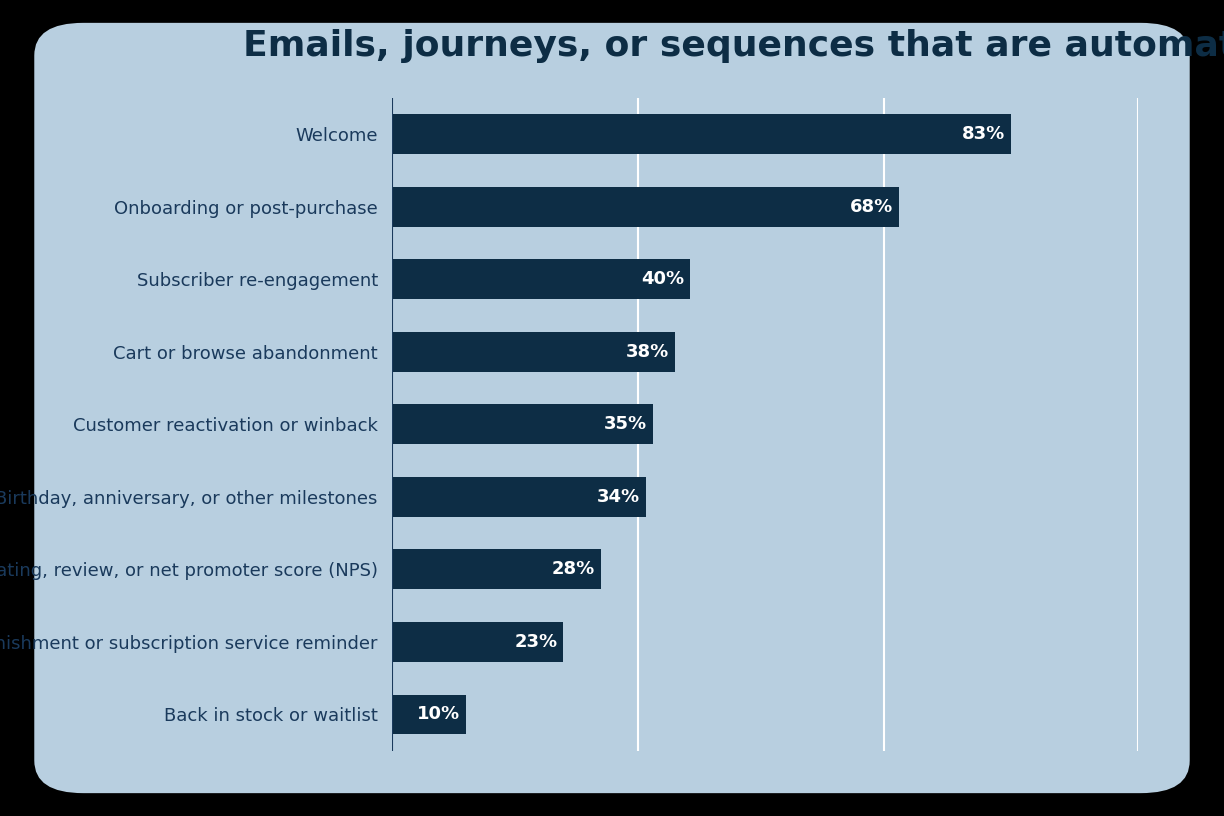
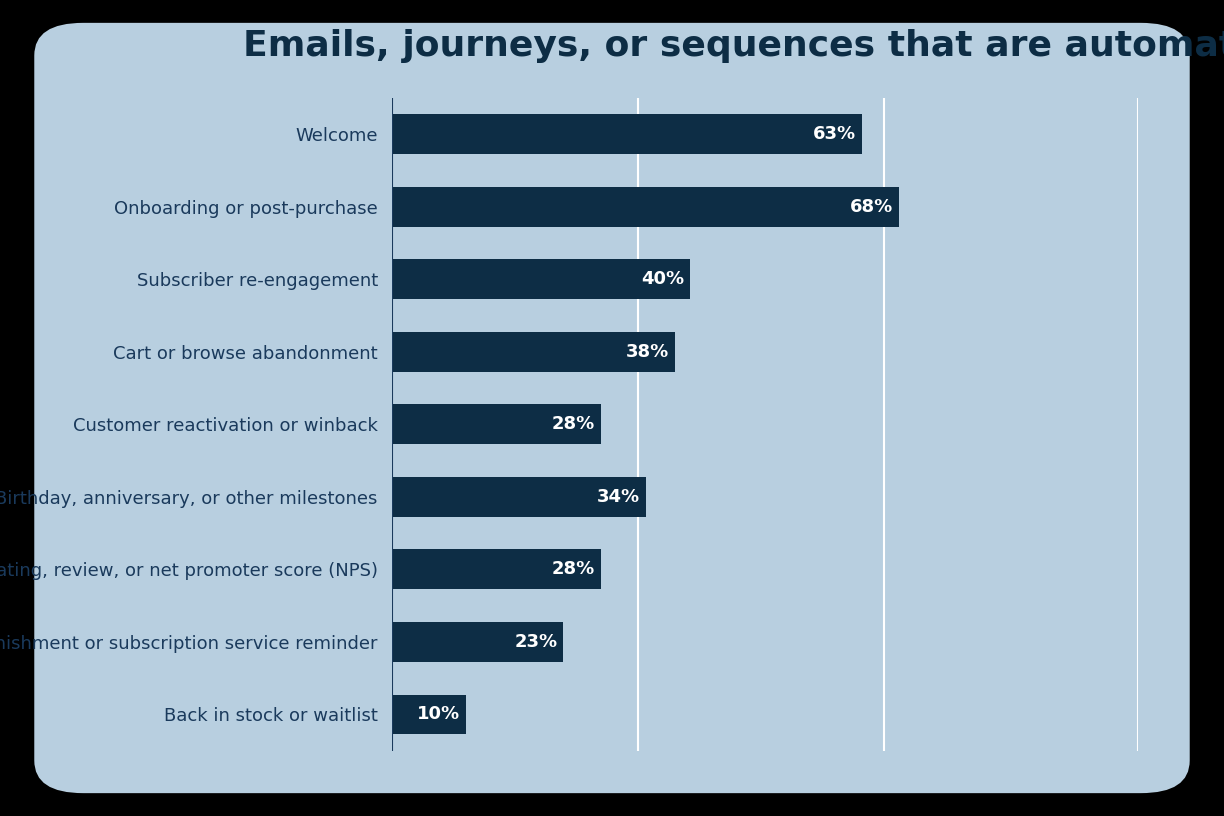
Welcome: 83% -> 63%
Customer reactivation or winback: 35% -> 28%
